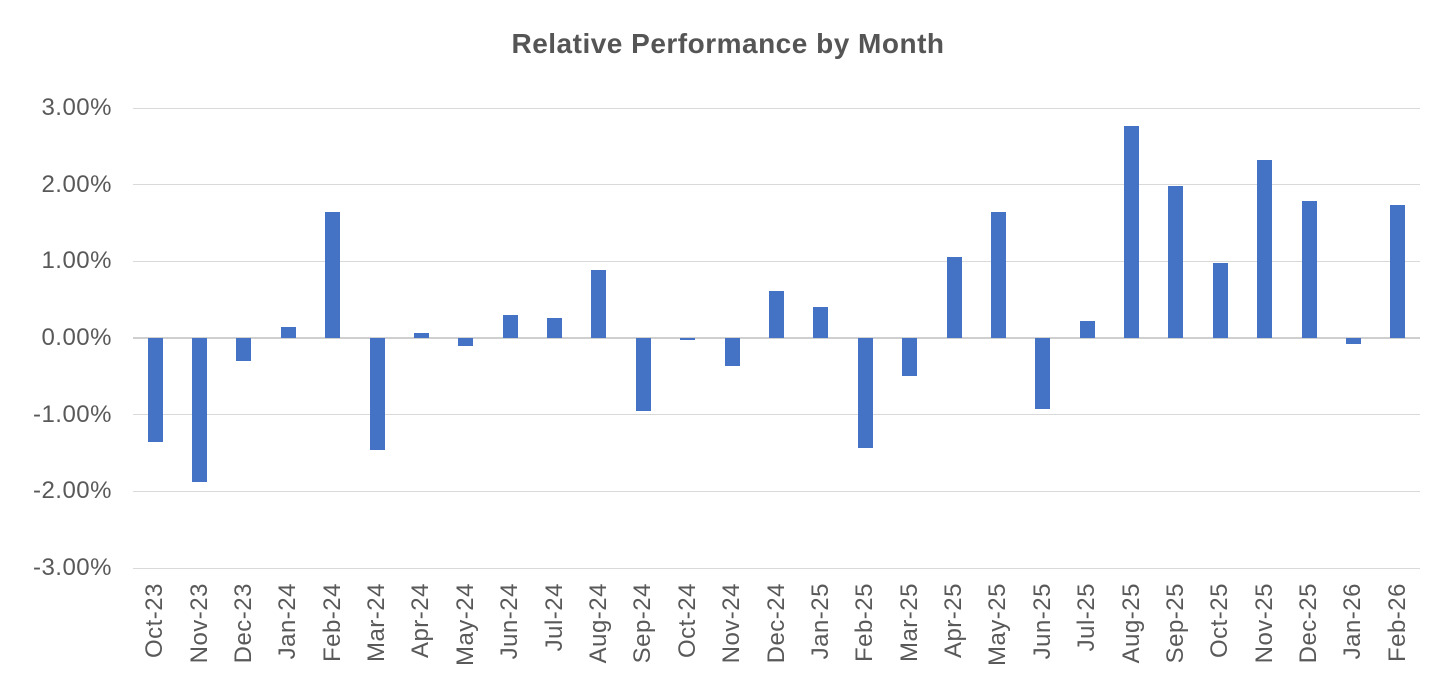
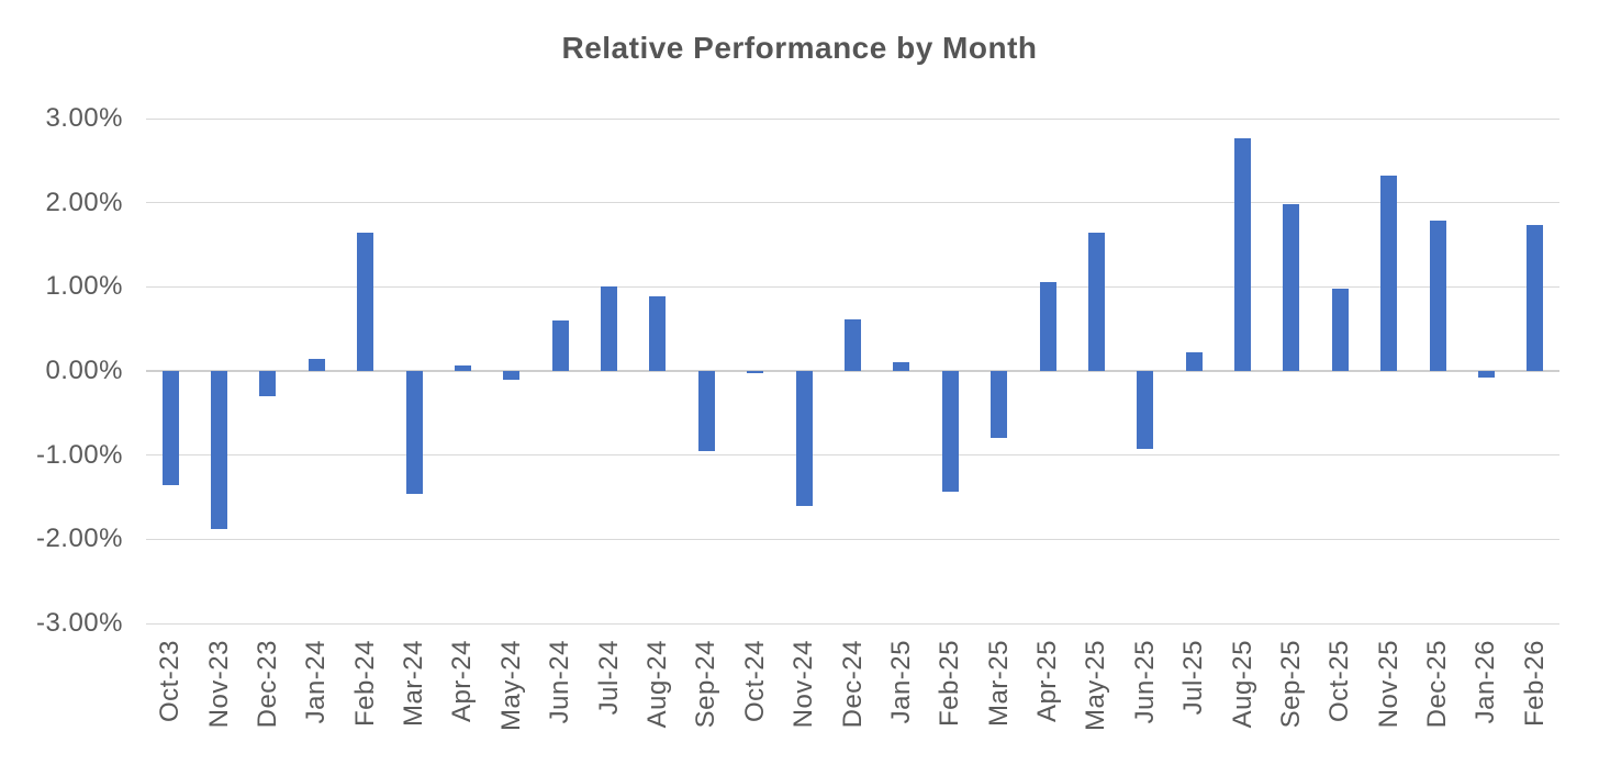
Jun-24: 0.3% -> 0.6%
Jul-24: 0.3% -> 1.0%
Nov-24: -0.4% -> -1.6%
Jan-25: 0.4% -> 0.1%
Mar-25: -0.5% -> -0.8%
